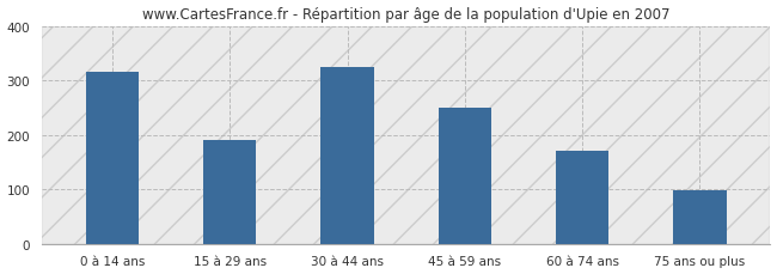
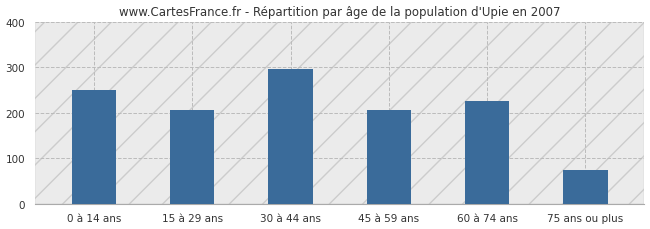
0 à 14 ans: 315 -> 250
15 à 29 ans: 190 -> 205
30 à 44 ans: 325 -> 295
45 à 59 ans: 250 -> 205
60 à 74 ans: 170 -> 225
75 ans ou plus: 98 -> 75
